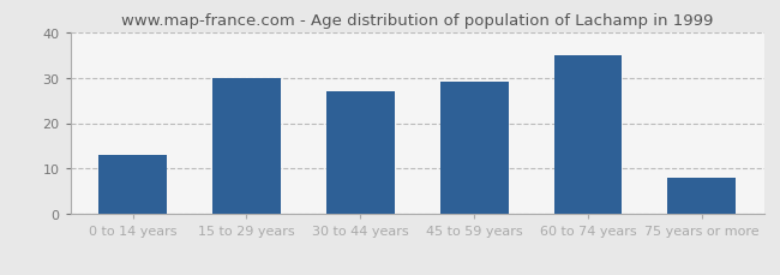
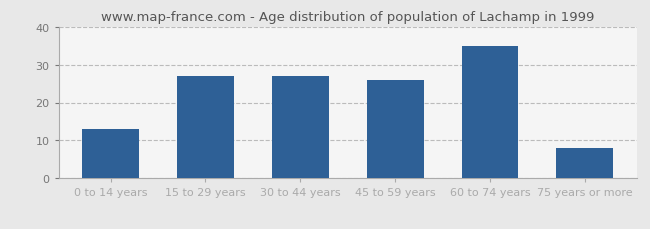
15 to 29 years: 30 -> 27
45 to 59 years: 29 -> 26
